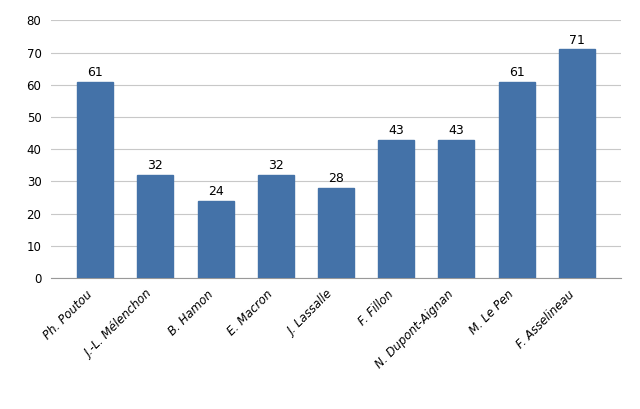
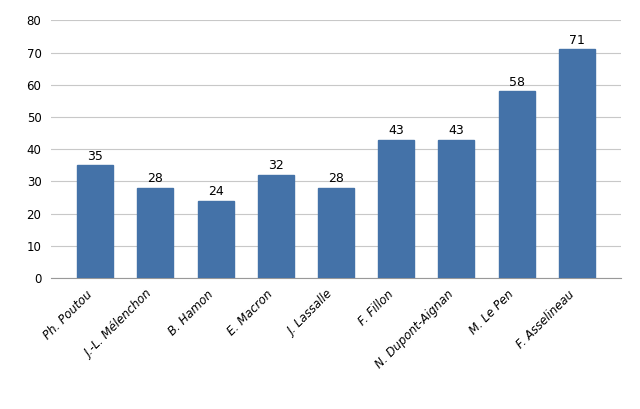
Ph. Poutou: 61 -> 35
J.-L. Mélenchon: 32 -> 28
M. Le Pen: 61 -> 58
